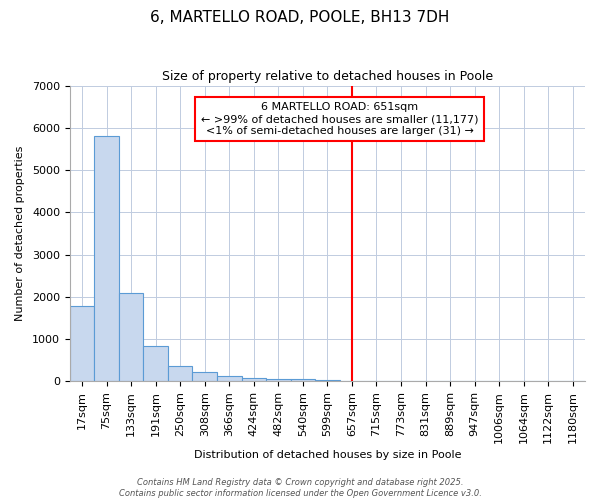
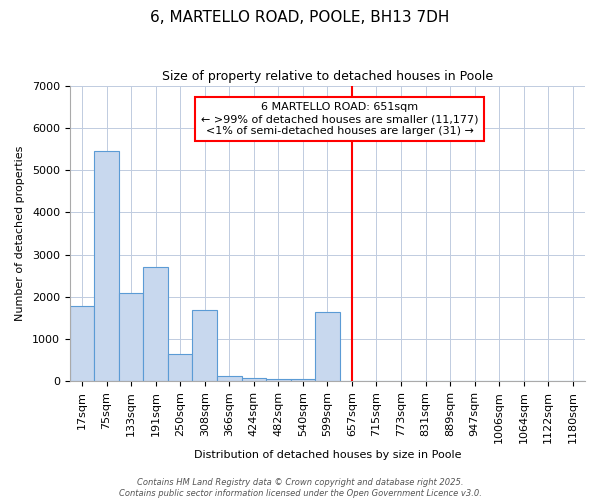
75sqm: 5800 -> 5450
191sqm: 840 -> 2700
250sqm: 360 -> 650
308sqm: 210 -> 1700
599sqm: 40 -> 1650
